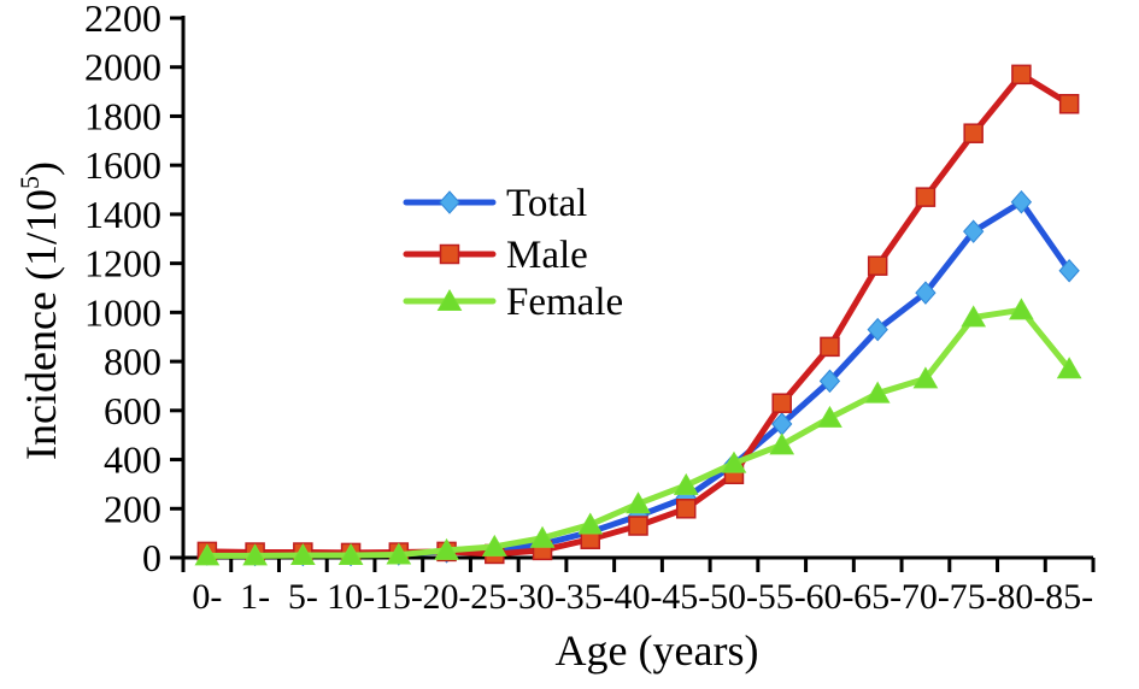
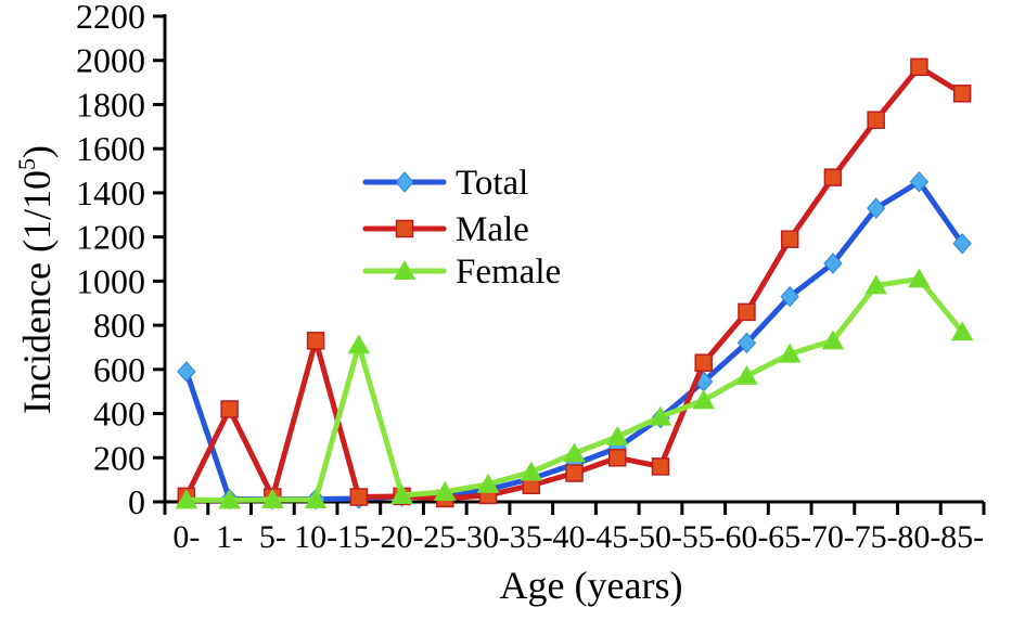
Total/0-: 20 -> 590
Male/1-: 20 -> 420
Male/10-: 20 -> 730
Female/15-: 10 -> 710
Male/50-: 340 -> 160
